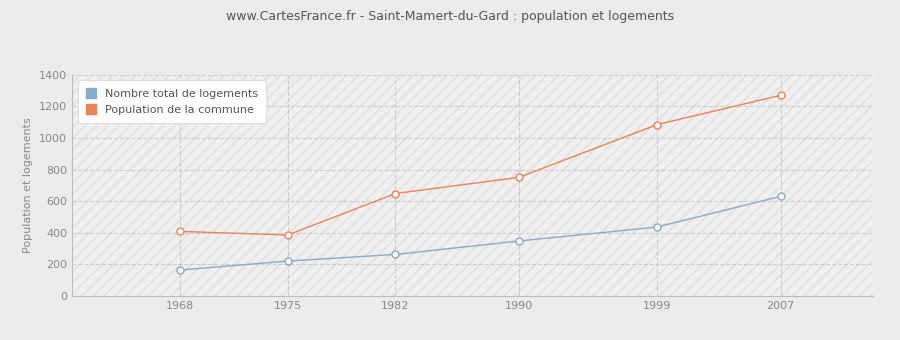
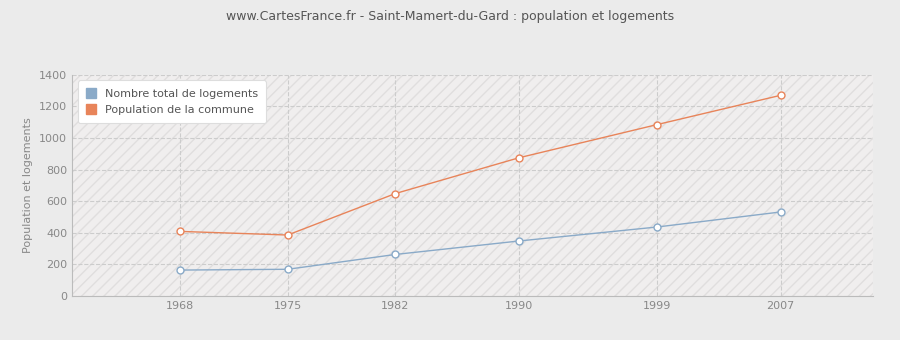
Nombre total de logements/1975: 220 -> 170
Population de la commune/1990: 750 -> 870
Nombre total de logements/2007: 630 -> 530
